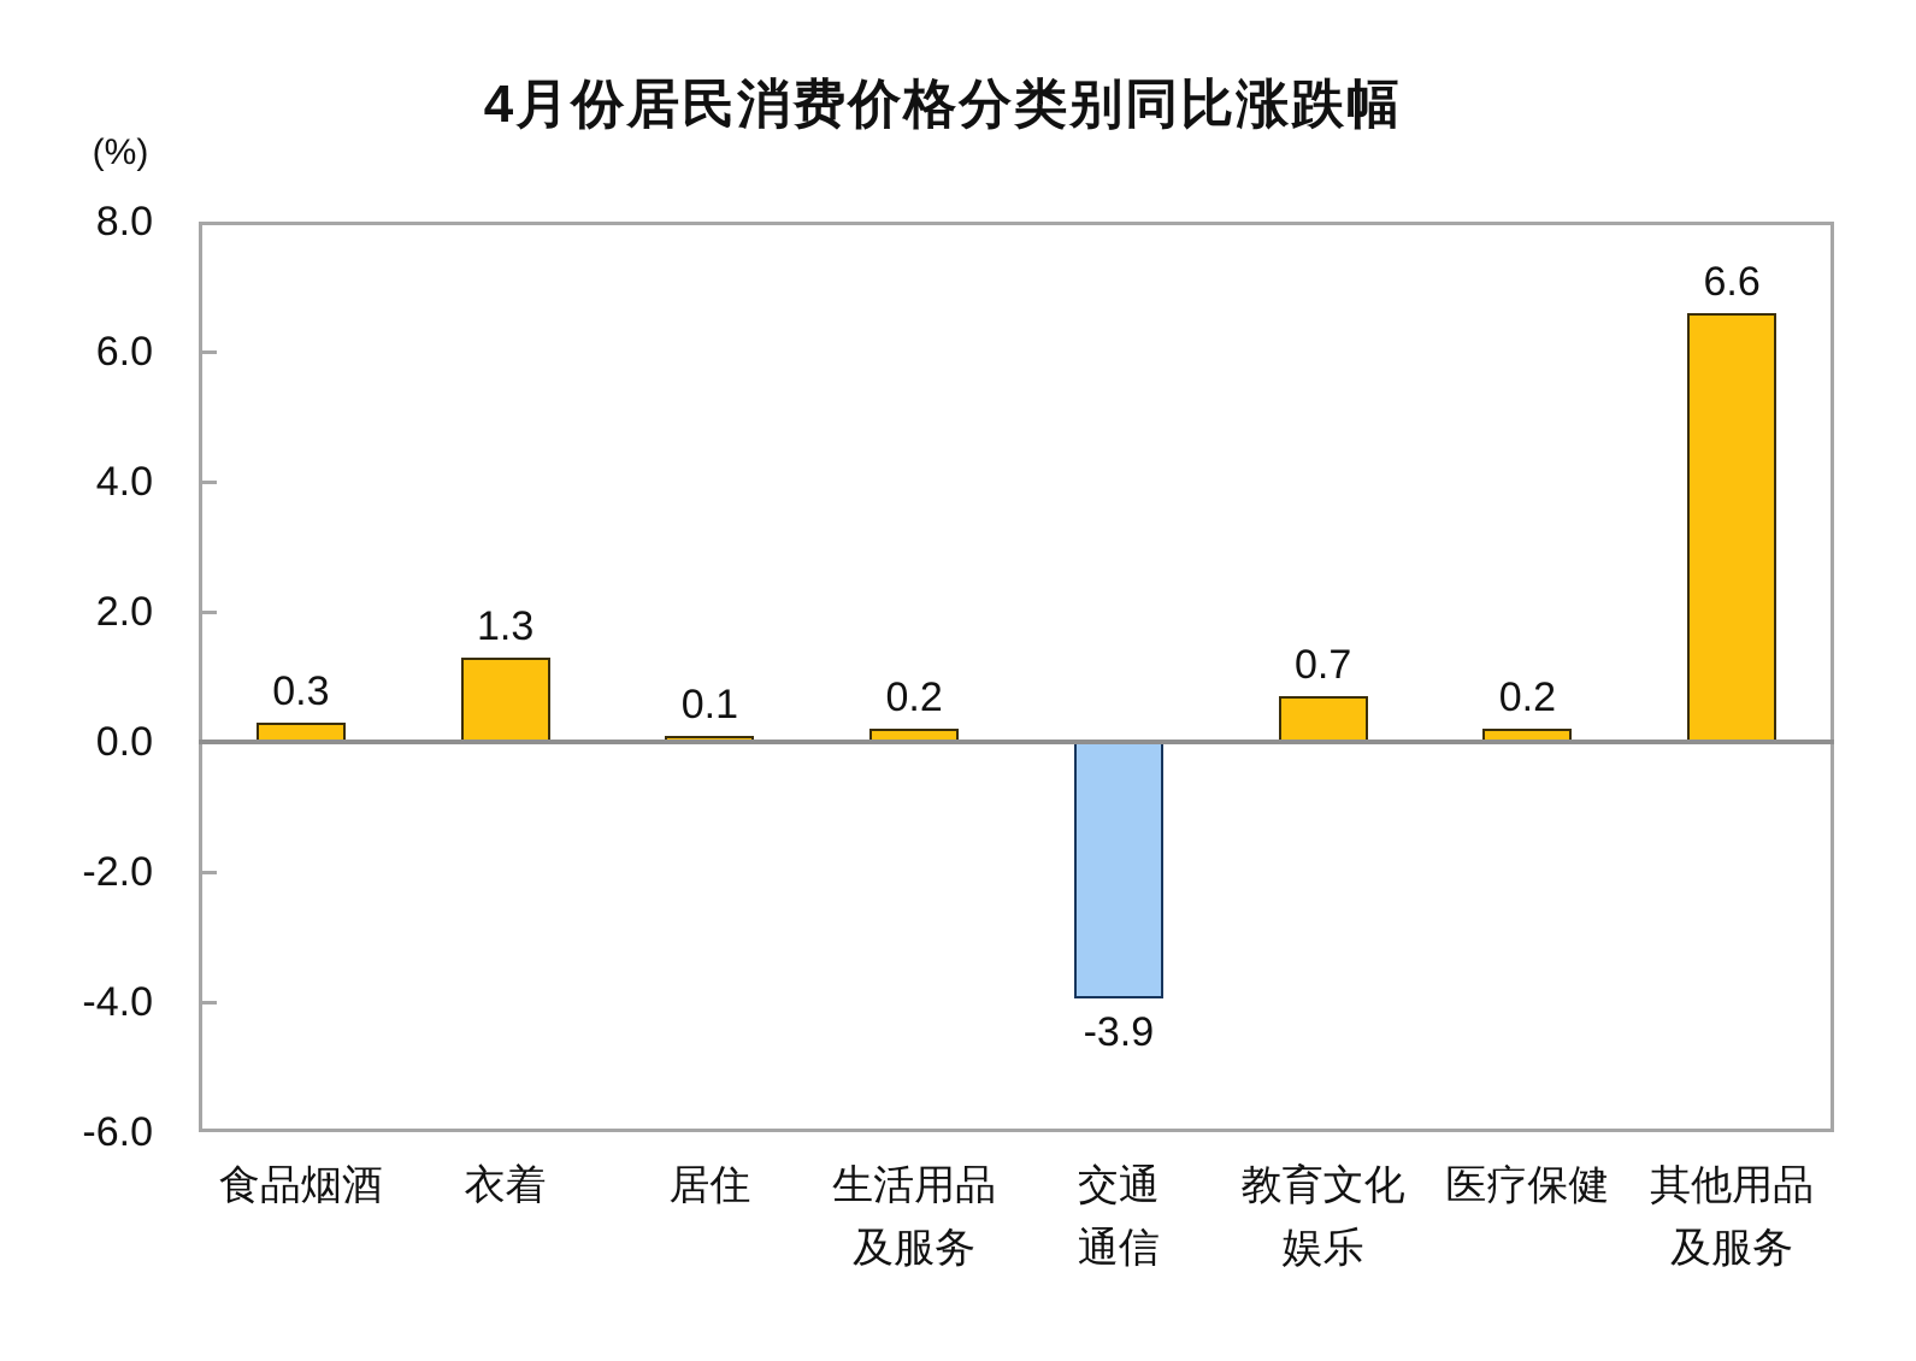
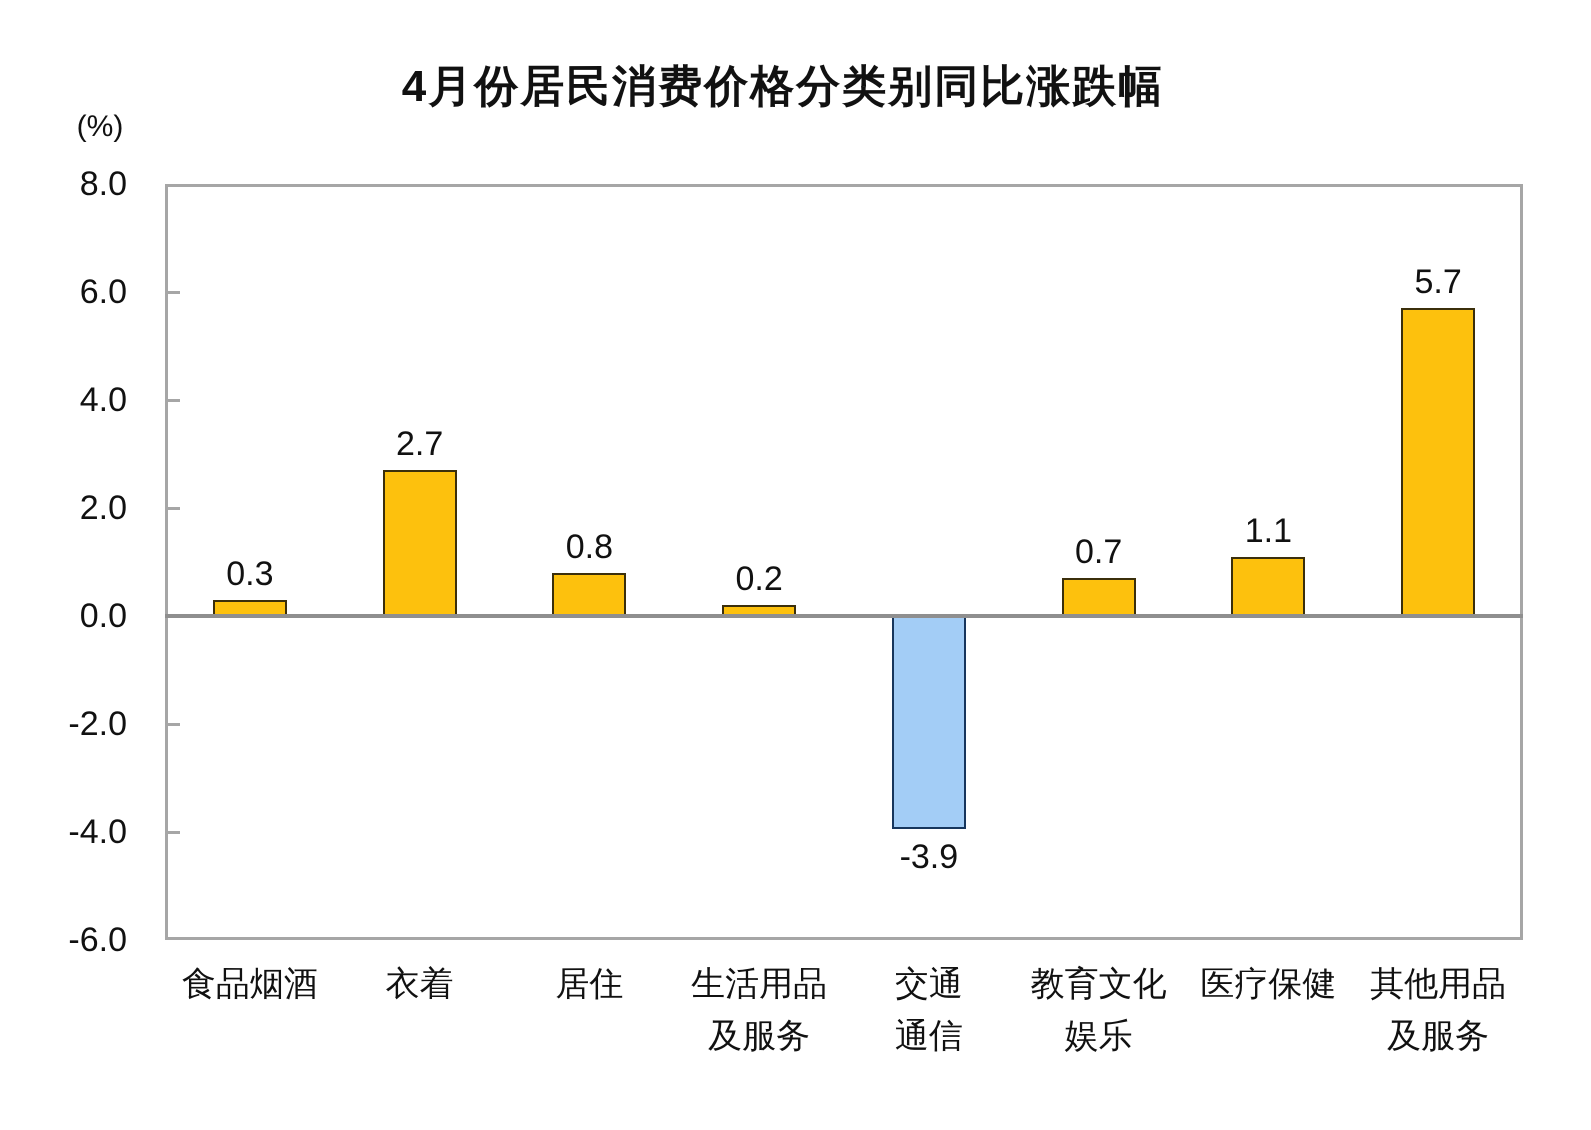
衣着: 1.3 -> 2.7
居住: 0.1 -> 0.8
医疗保健: 0.2 -> 1.1
其他用品及服务: 6.6 -> 5.7
